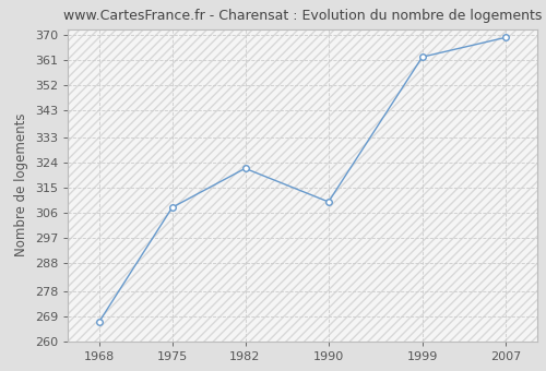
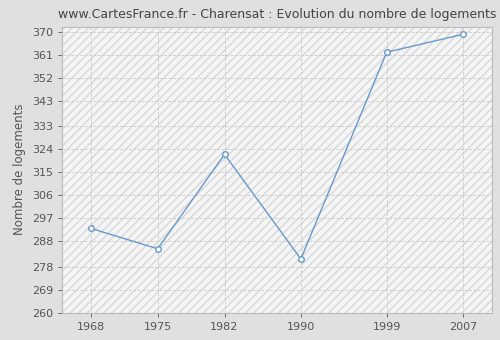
1968: 267 -> 293
1975: 308 -> 285
1990: 310 -> 281
